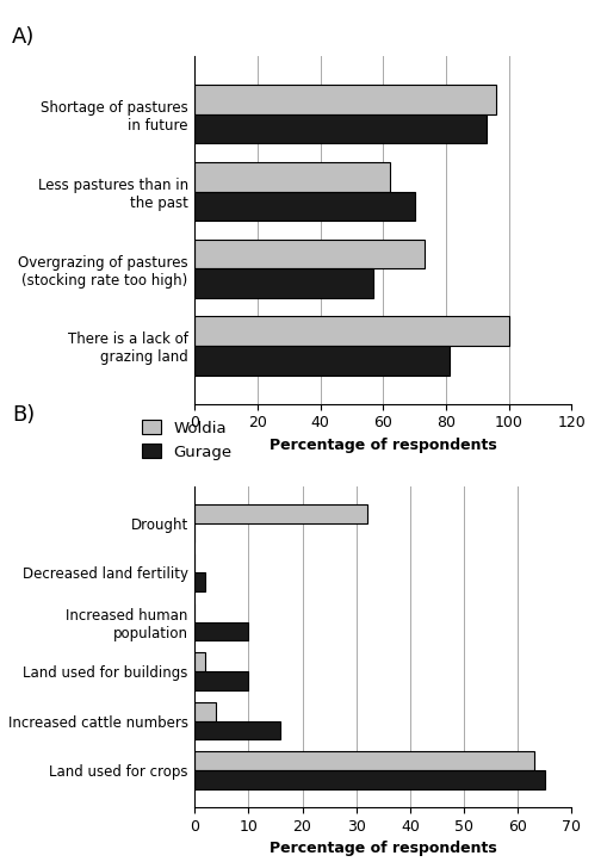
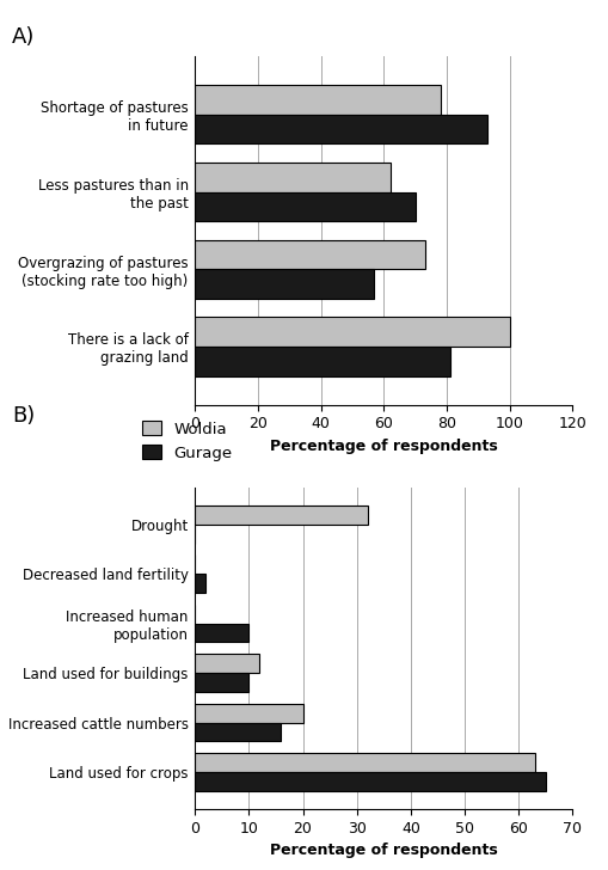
Woldia/Shortage of pastures in future: 96 -> 78
Woldia/Land used for buildings: 2 -> 12
Woldia/Increased cattle numbers: 4 -> 20
